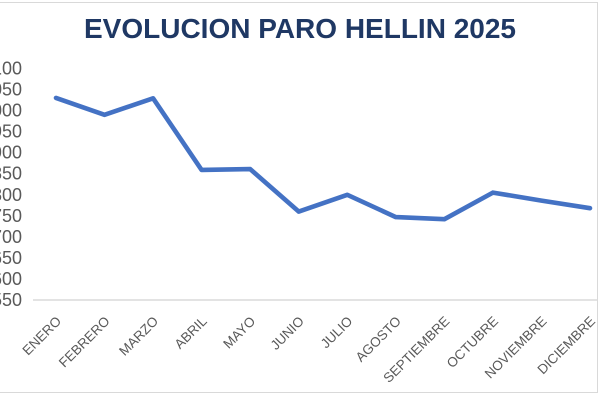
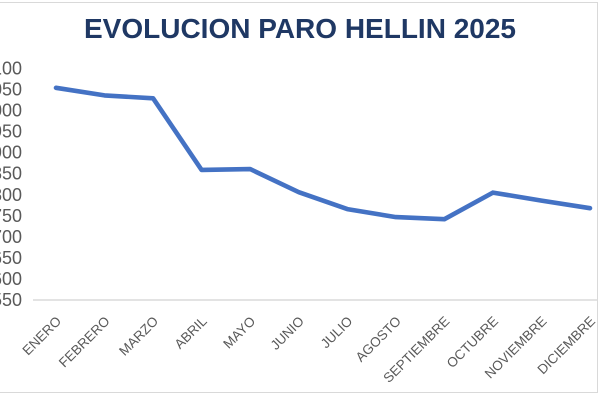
ENERO: 1030 -> 1050
FEBRERO: 990 -> 1040
JUNIO: 760 -> 810
JULIO: 800 -> 770
